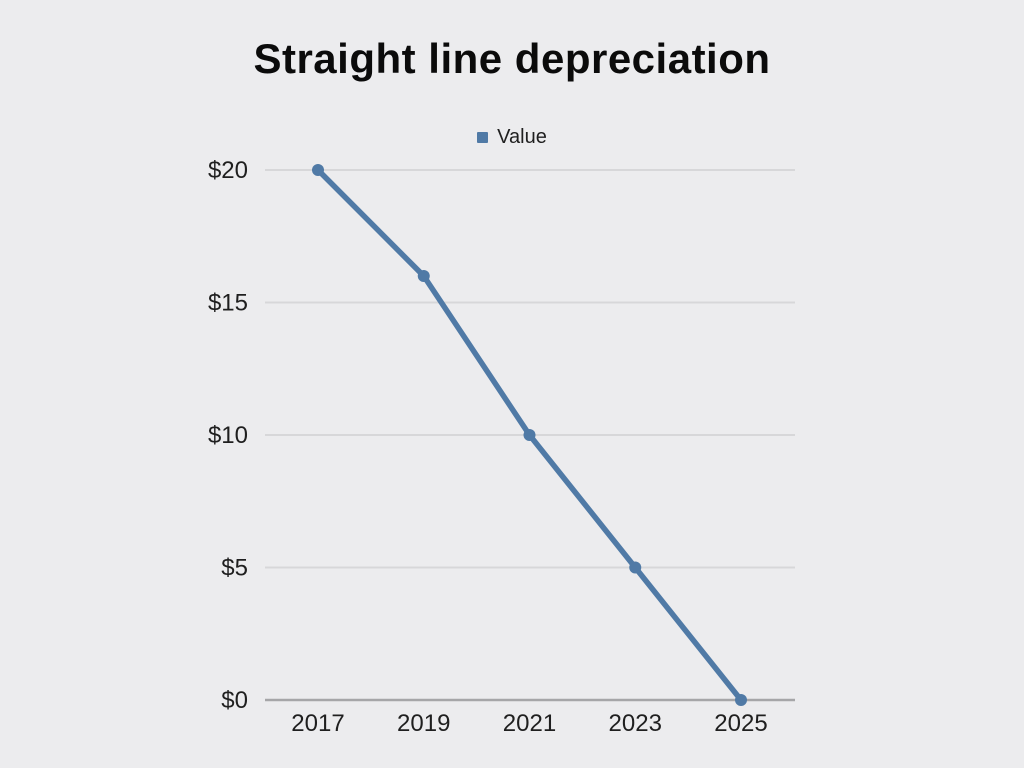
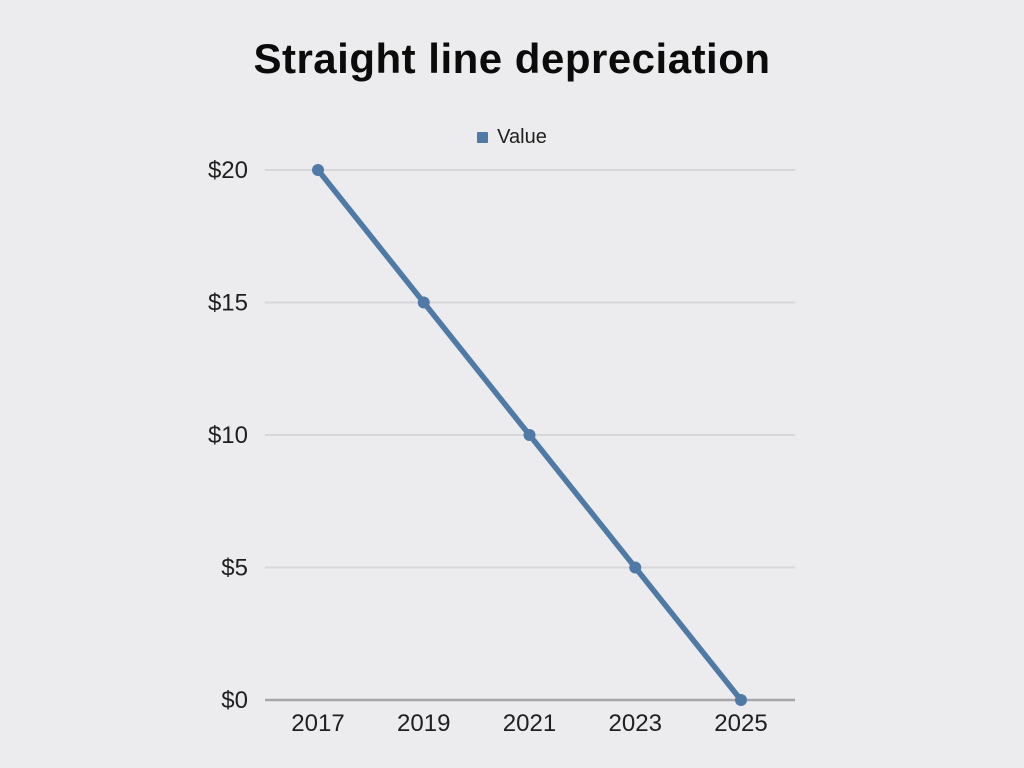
2019: $16 -> $15
